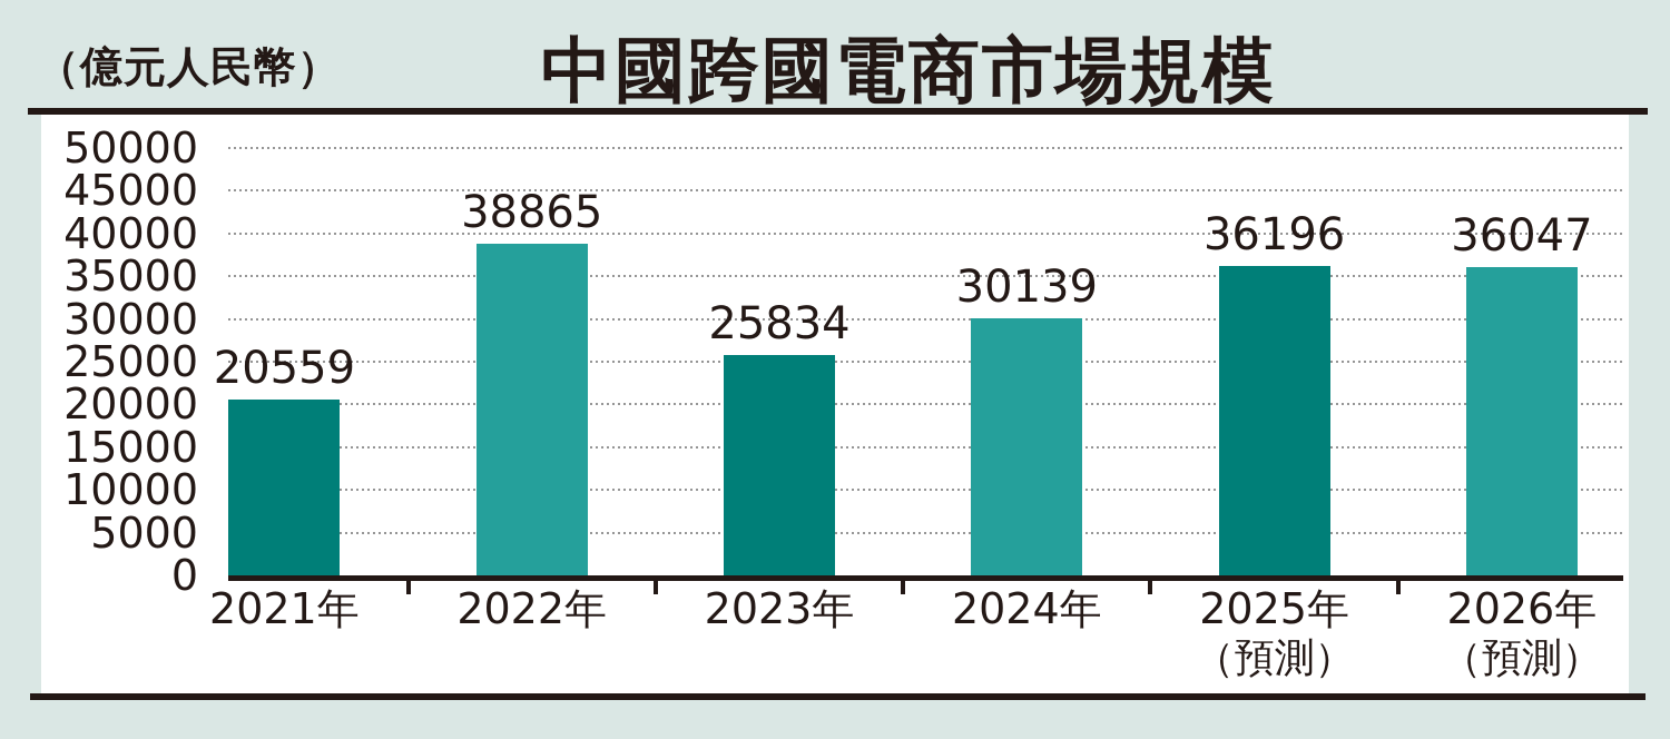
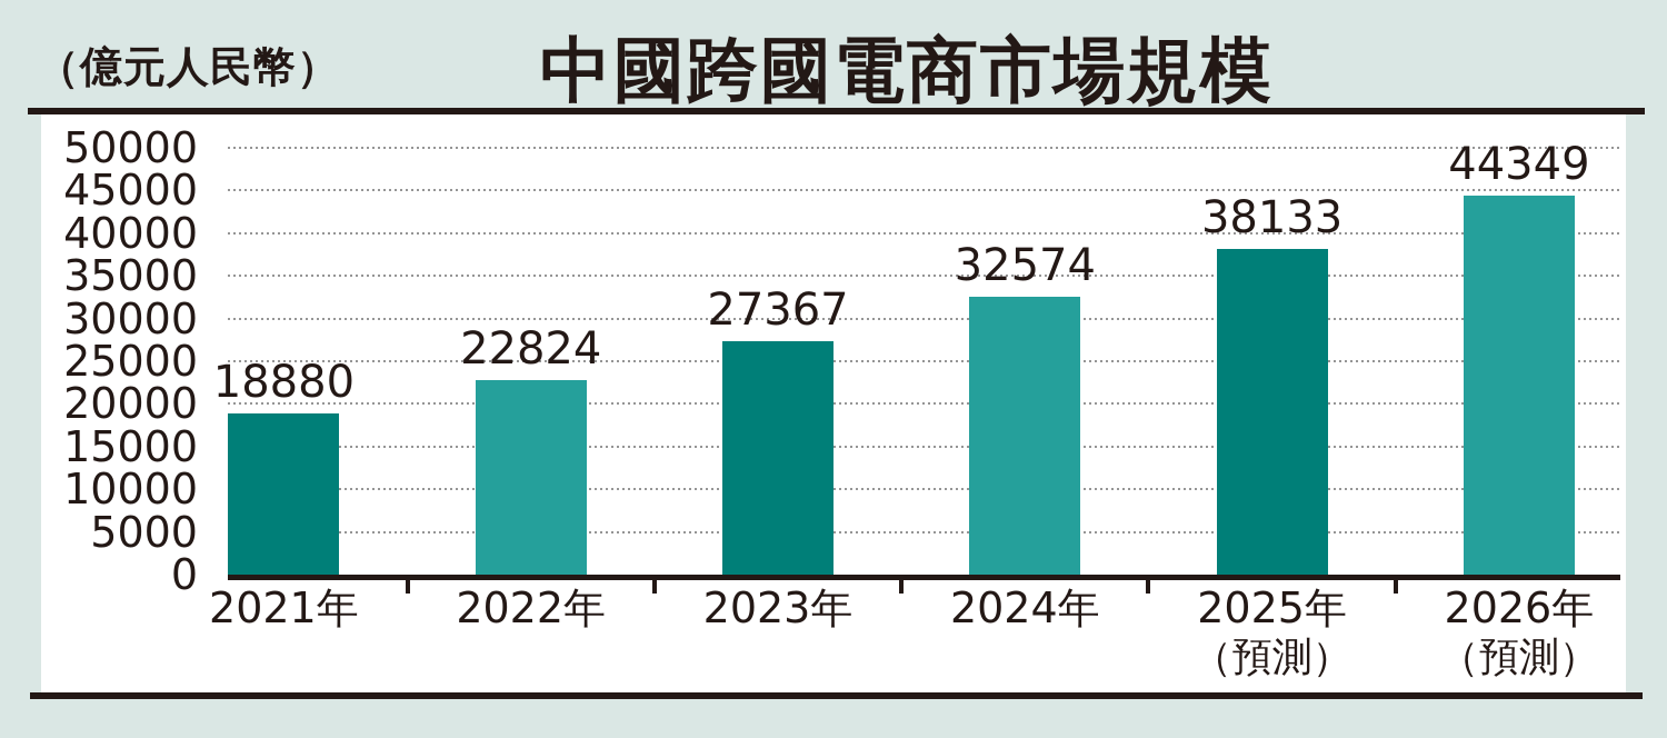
2021年: 20559 -> 18880
2022年: 38865 -> 22824
2023年: 25834 -> 27367
2024年: 30139 -> 32574
2025年: 36196 -> 38133
2026年: 36047 -> 44349
